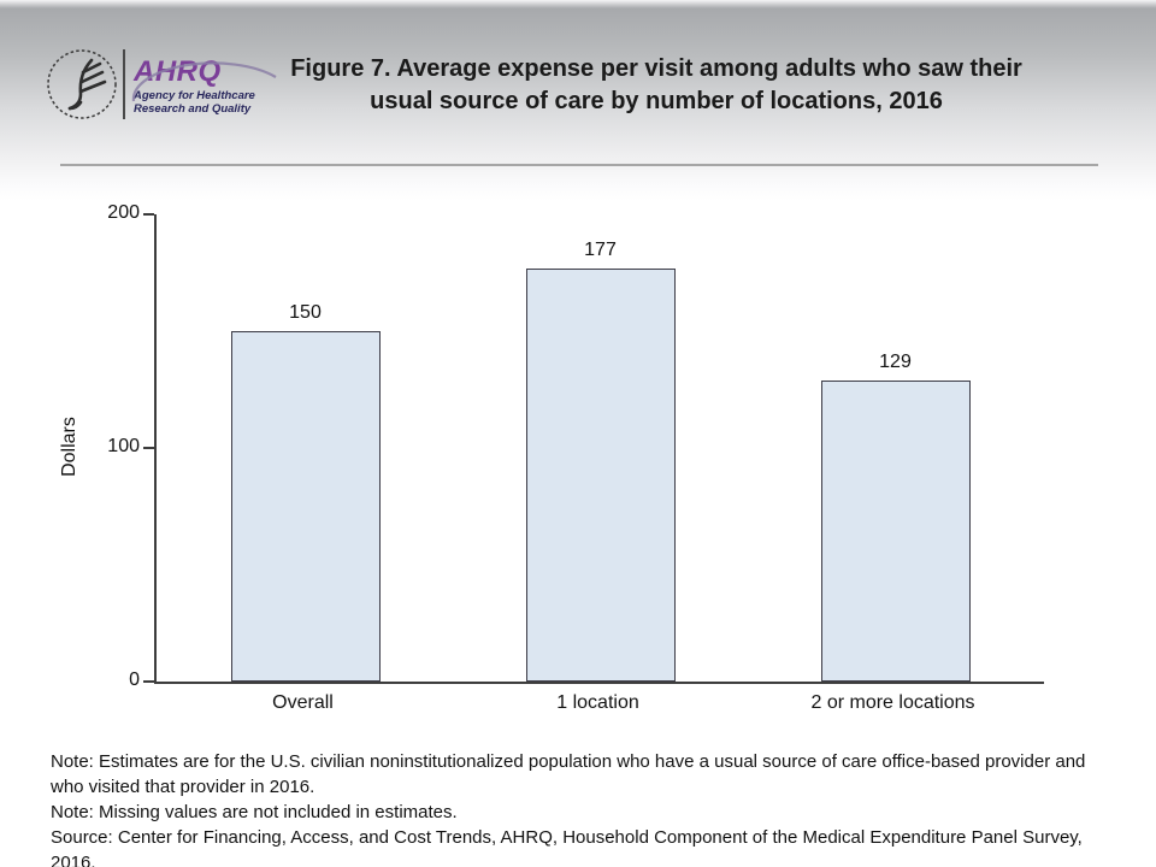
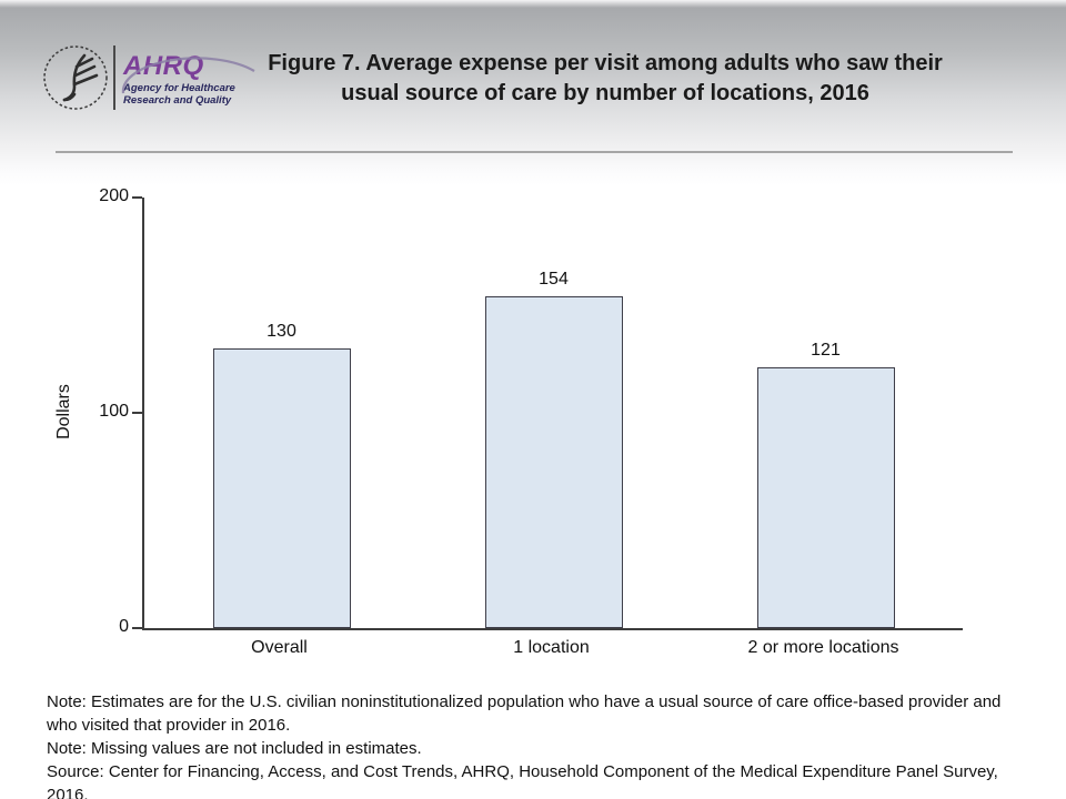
Overall: 150 -> 130
1 location: 177 -> 154
2 or more locations: 129 -> 121
